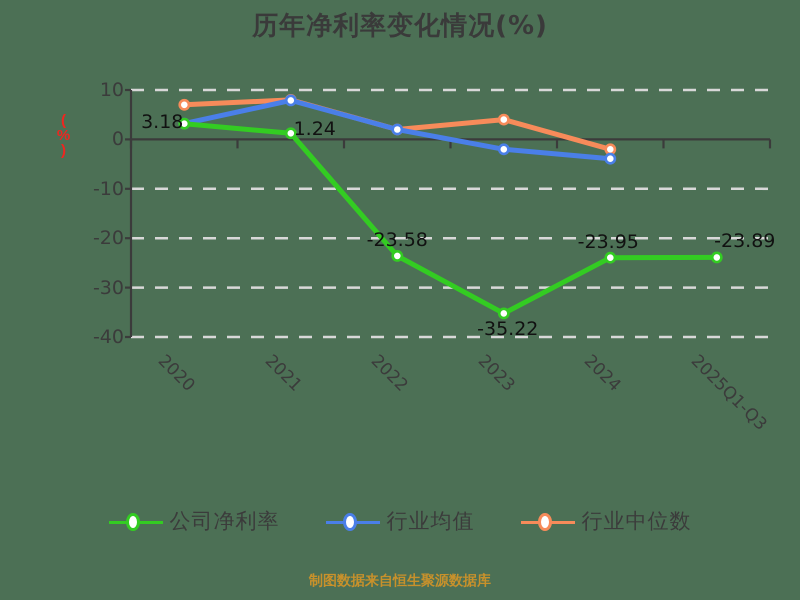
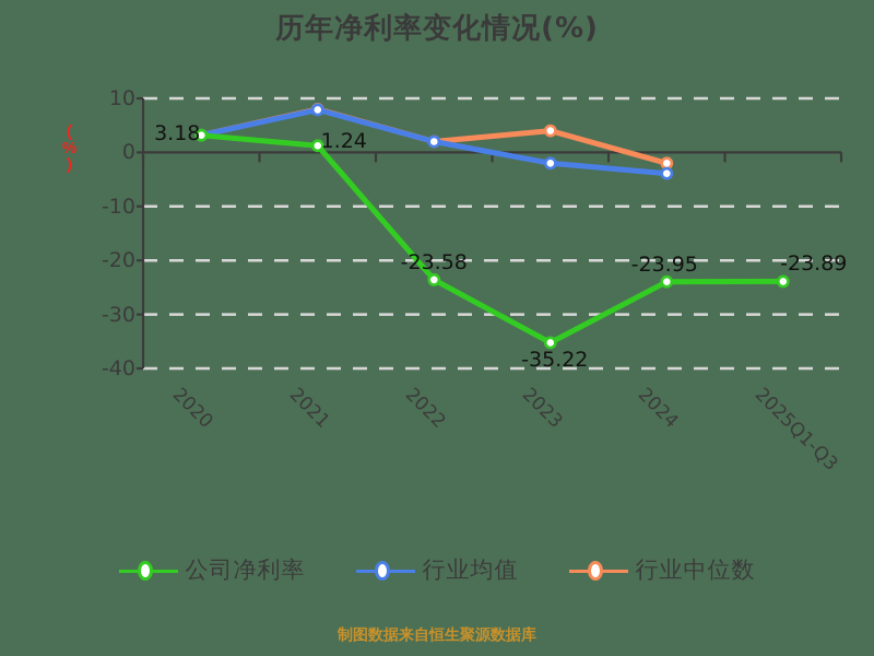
行业中位数/2020: 7 -> 3
